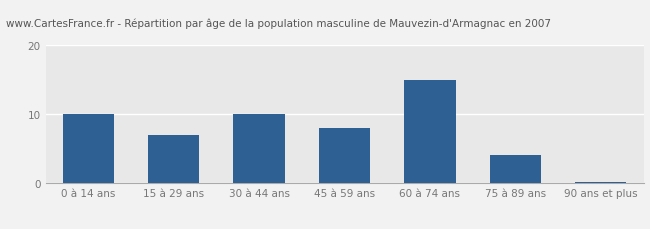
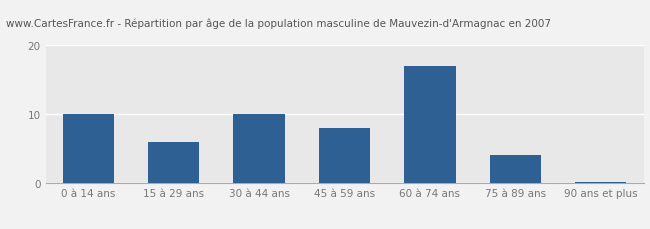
15 à 29 ans: 7.0 -> 6.0
60 à 74 ans: 15.0 -> 17.0
